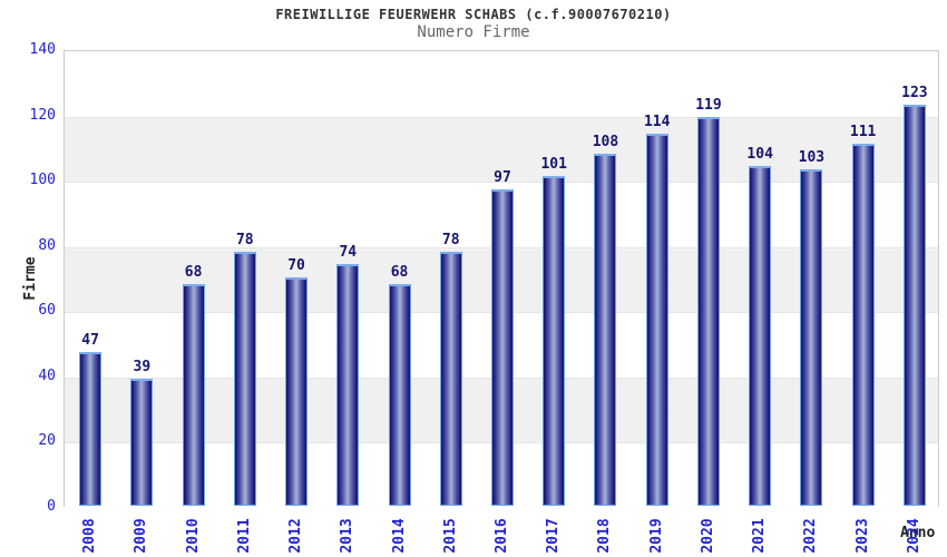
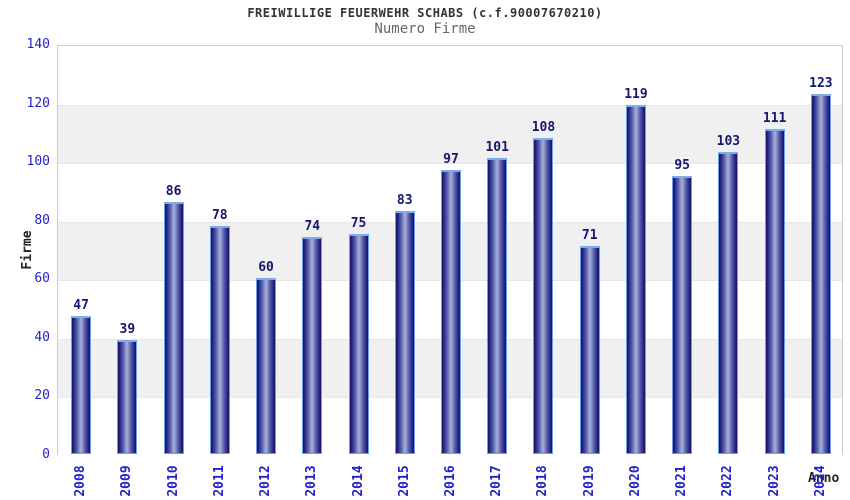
2010: 68 -> 86
2012: 70 -> 60
2014: 68 -> 75
2015: 78 -> 83
2019: 114 -> 71
2021: 104 -> 95
